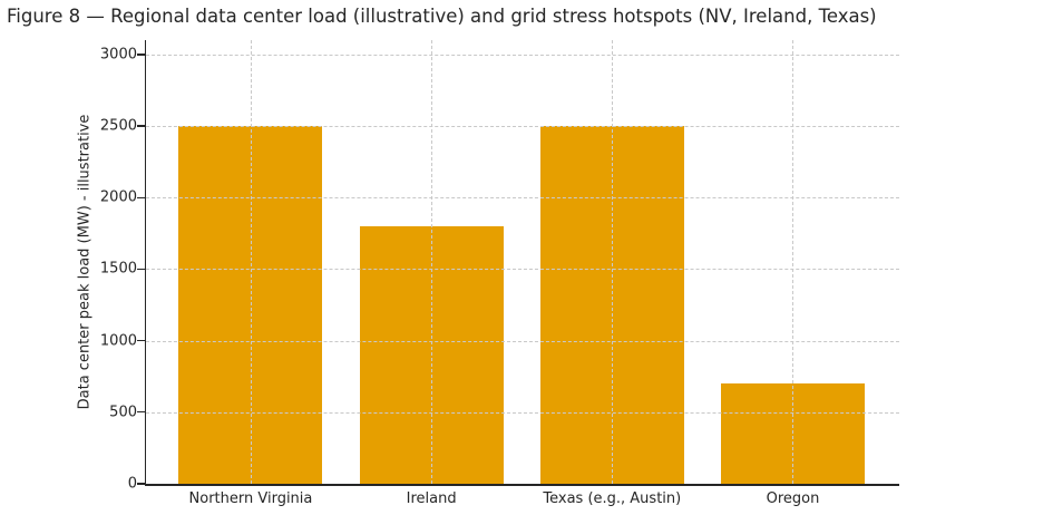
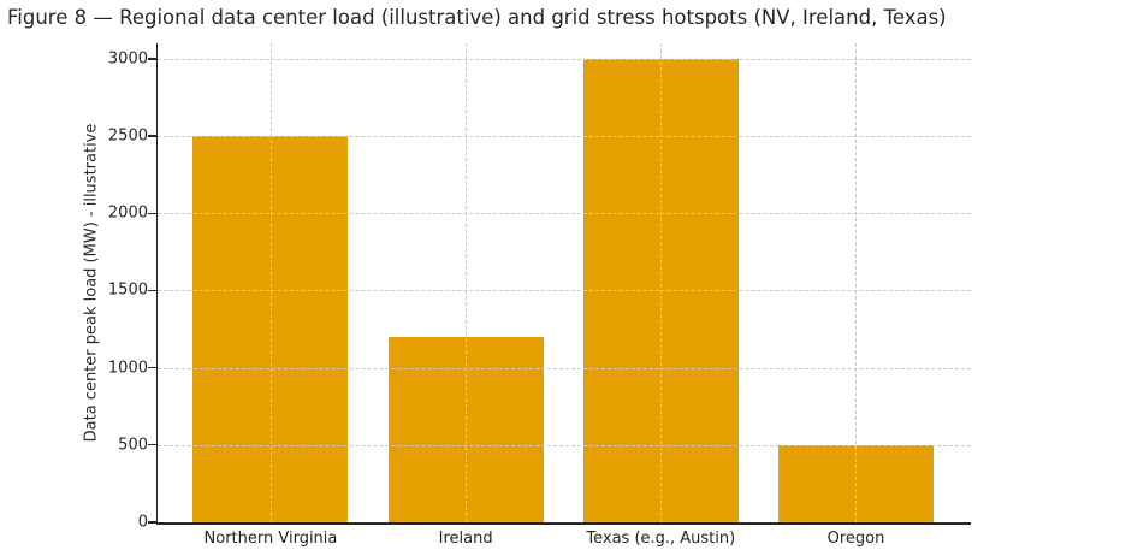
Ireland: 1800 -> 1200
Texas (e.g., Austin): 2500 -> 3000
Oregon: 700 -> 500
